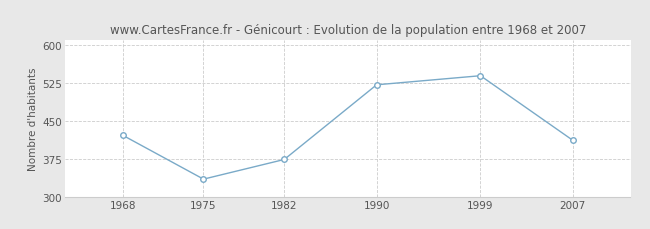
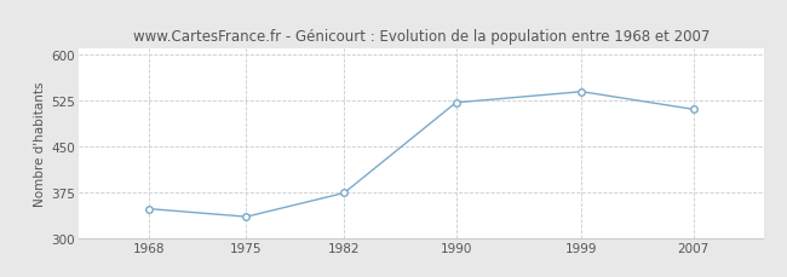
1968: 422 -> 348
2007: 412 -> 511
